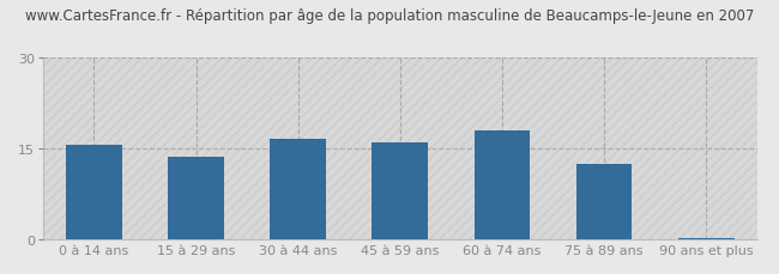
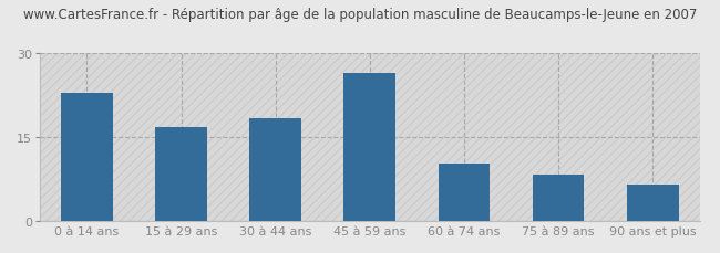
0 à 14 ans: 15.5 -> 22.8
15 à 29 ans: 13.5 -> 16.8
30 à 44 ans: 16.5 -> 18.4
45 à 59 ans: 16.0 -> 26.4
60 à 74 ans: 18.0 -> 10.2
75 à 89 ans: 12.5 -> 8.2
90 ans et plus: 0.2 -> 6.4
